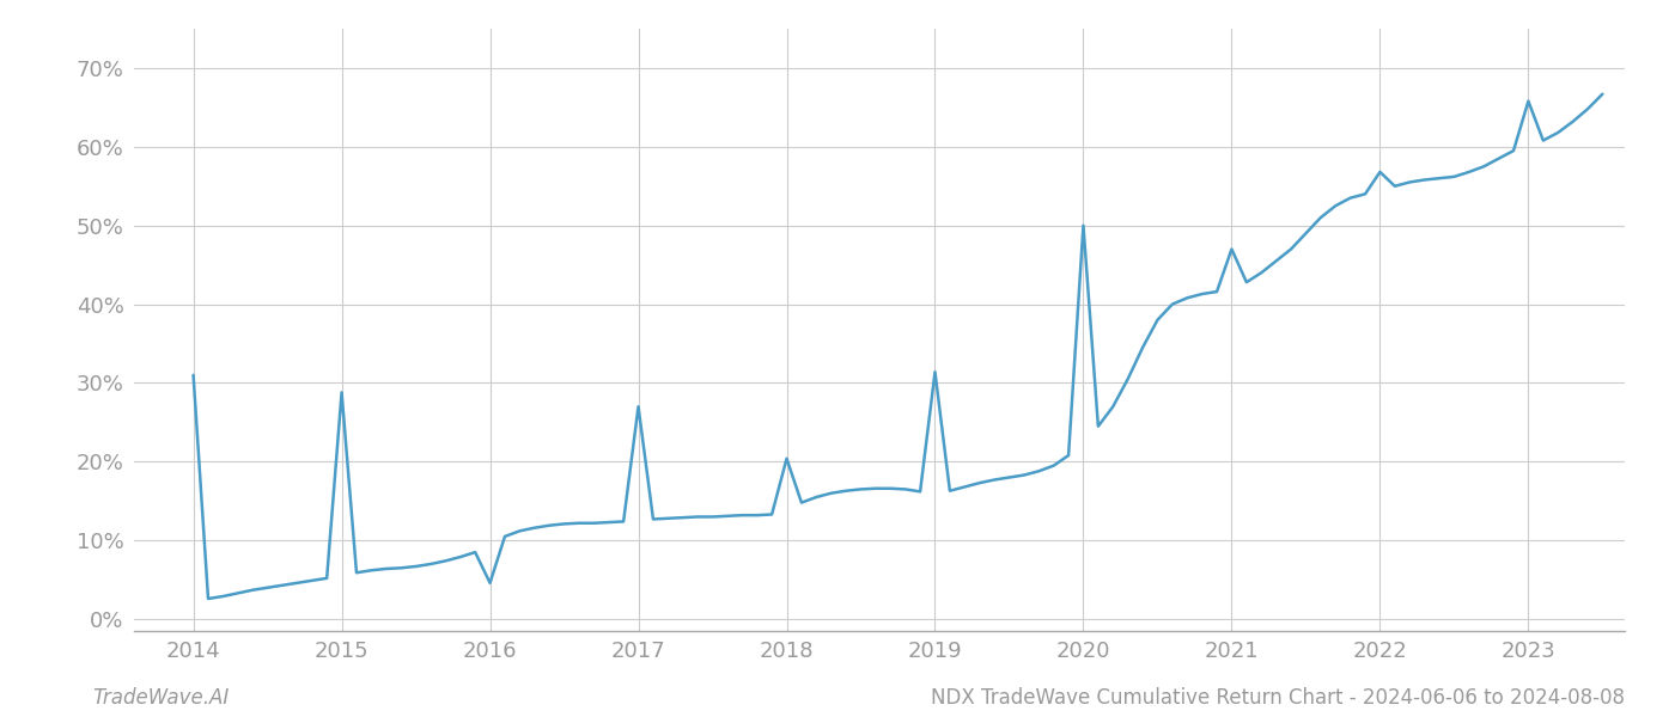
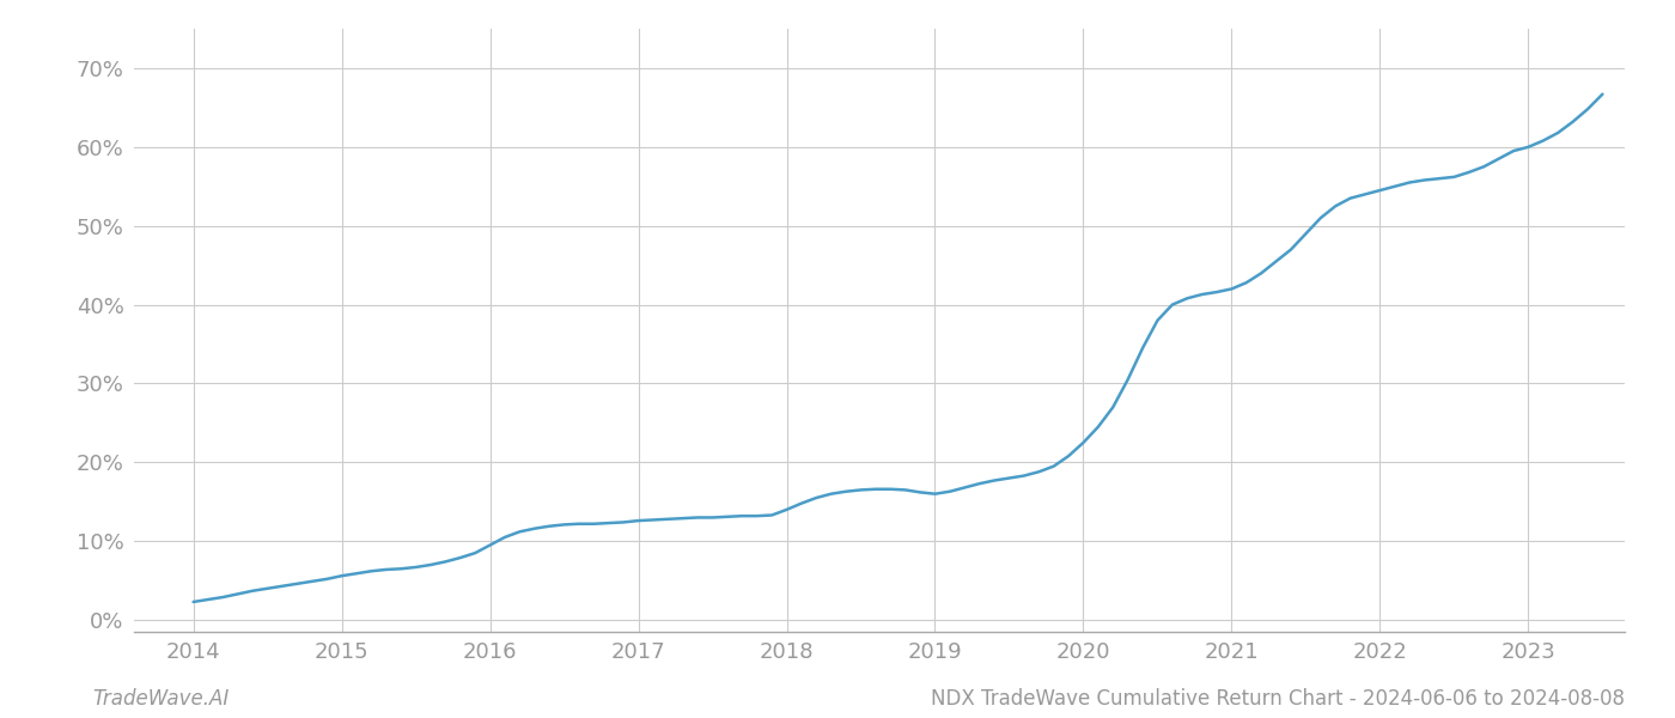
2014: 31.0% -> 2.3%
2015: 28.8% -> 5.6%
2016: 4.6% -> 9.5%
2017: 27.0% -> 12.6%
2018: 20.4% -> 14.0%
2019: 31.4% -> 16.0%
2020: 50.0% -> 22.5%
2021: 47.0% -> 42.0%
2022: 56.8% -> 54.5%
2023: 65.8% -> 60.0%
